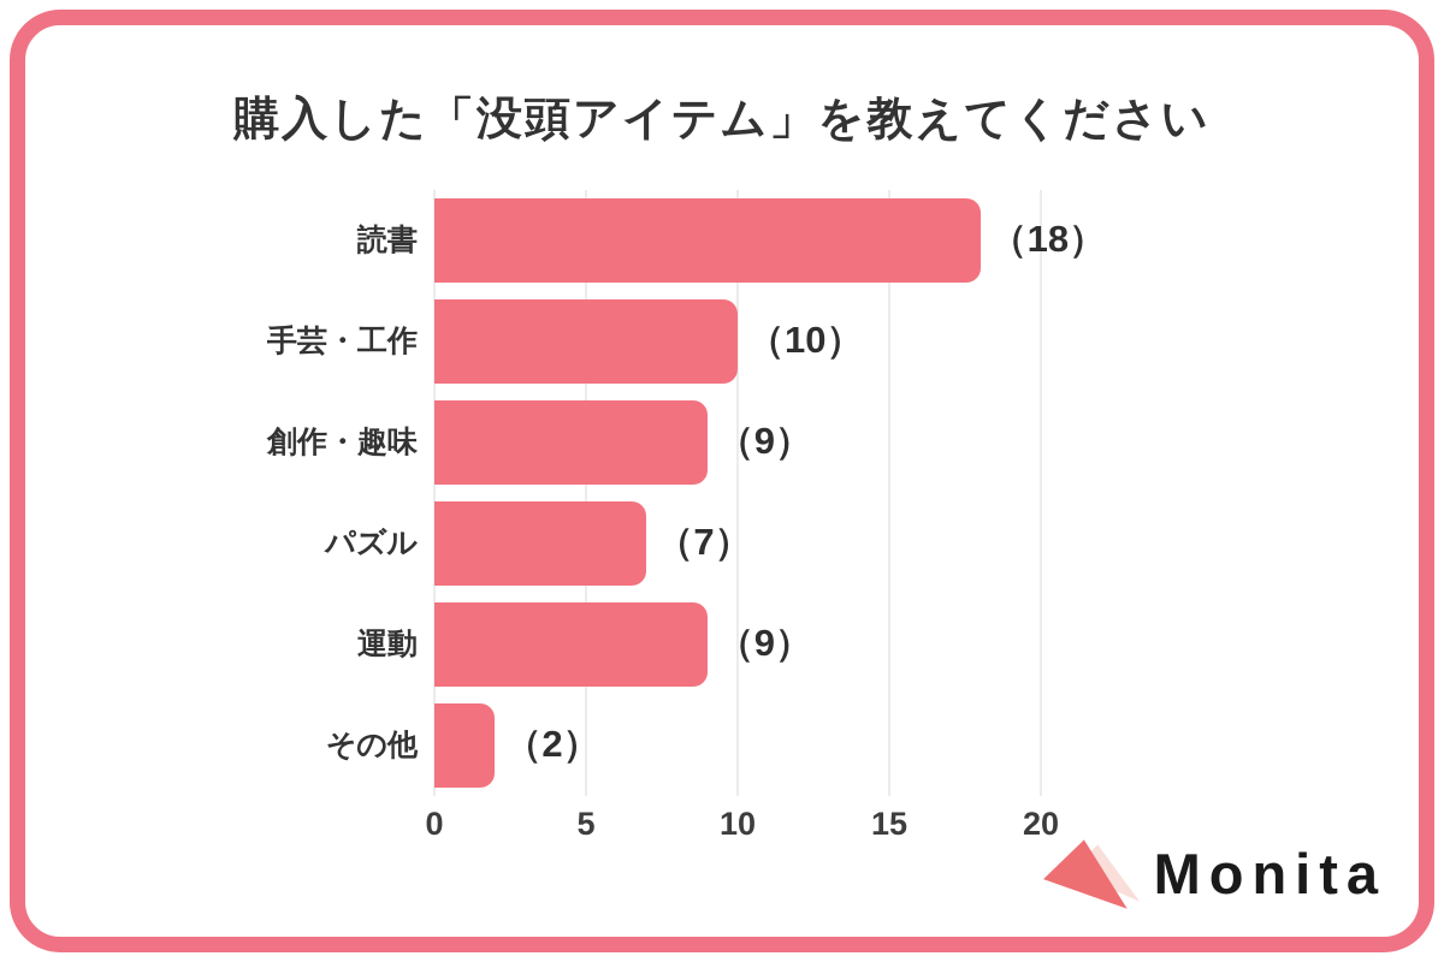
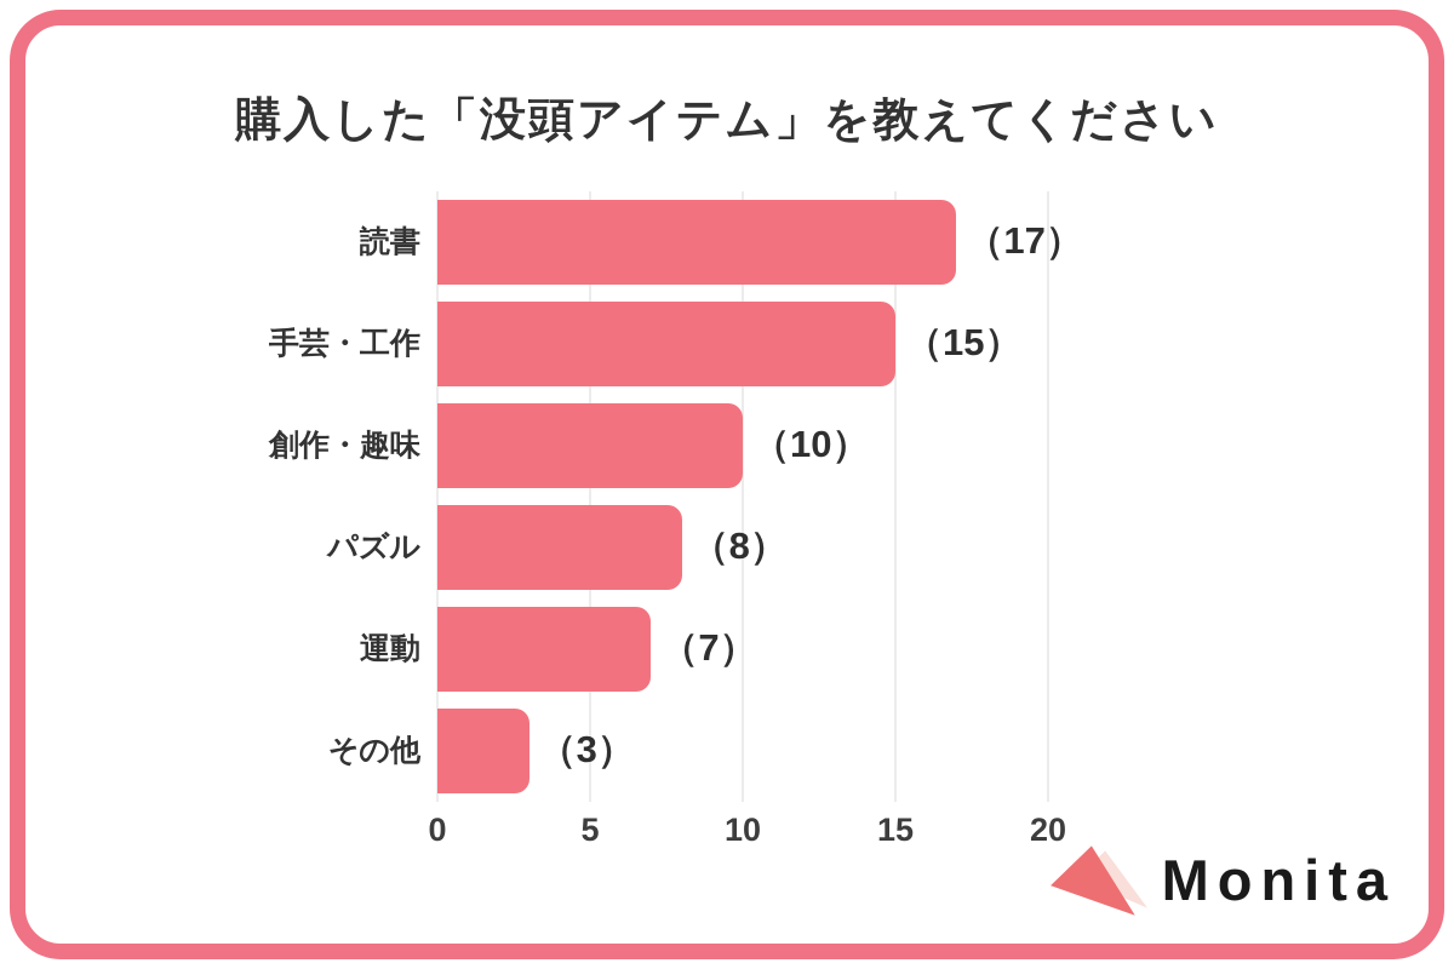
読書: 18 -> 17
手芸・工作: 10 -> 15
創作・趣味: 9 -> 10
パズル: 7 -> 8
運動: 9 -> 7
その他: 2 -> 3
